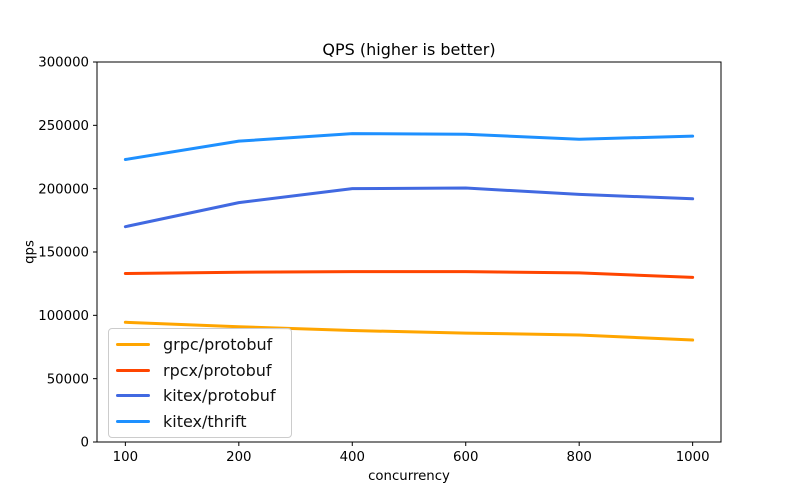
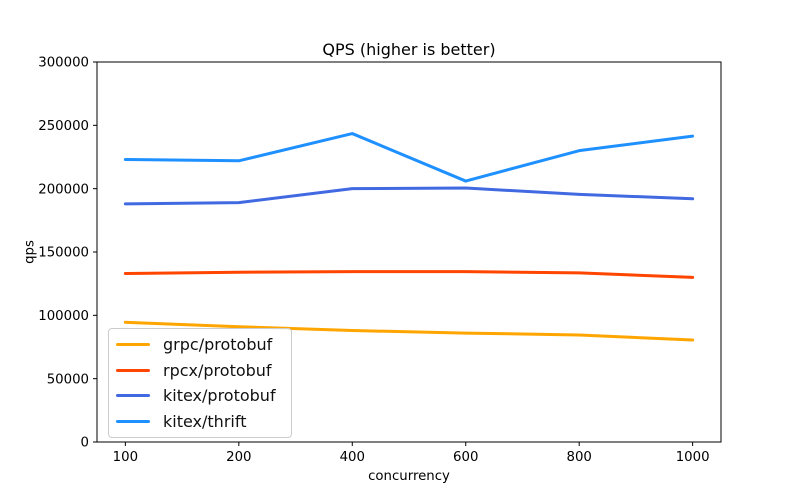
kitex/protobuf/100: 170000 -> 188000
kitex/thrift/200: 238000 -> 222000
kitex/thrift/600: 243000 -> 206000
kitex/thrift/800: 239000 -> 230000
